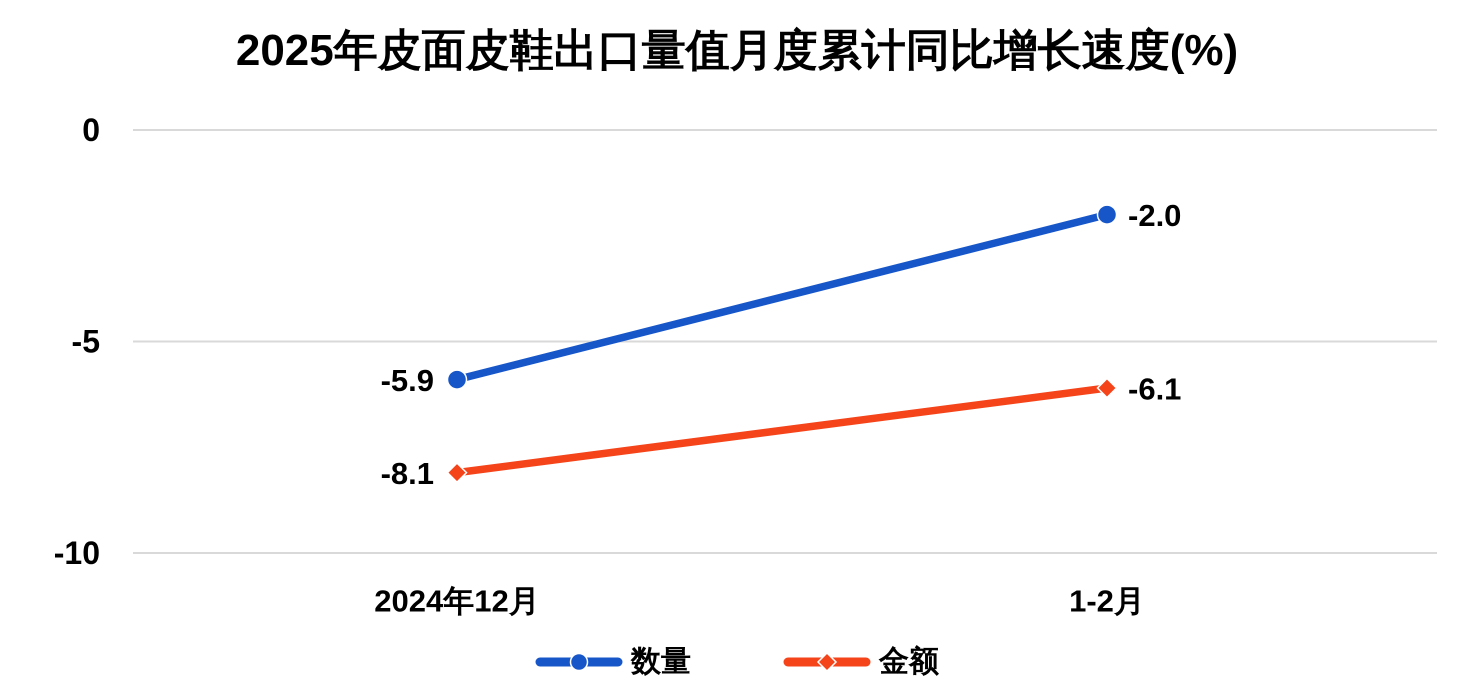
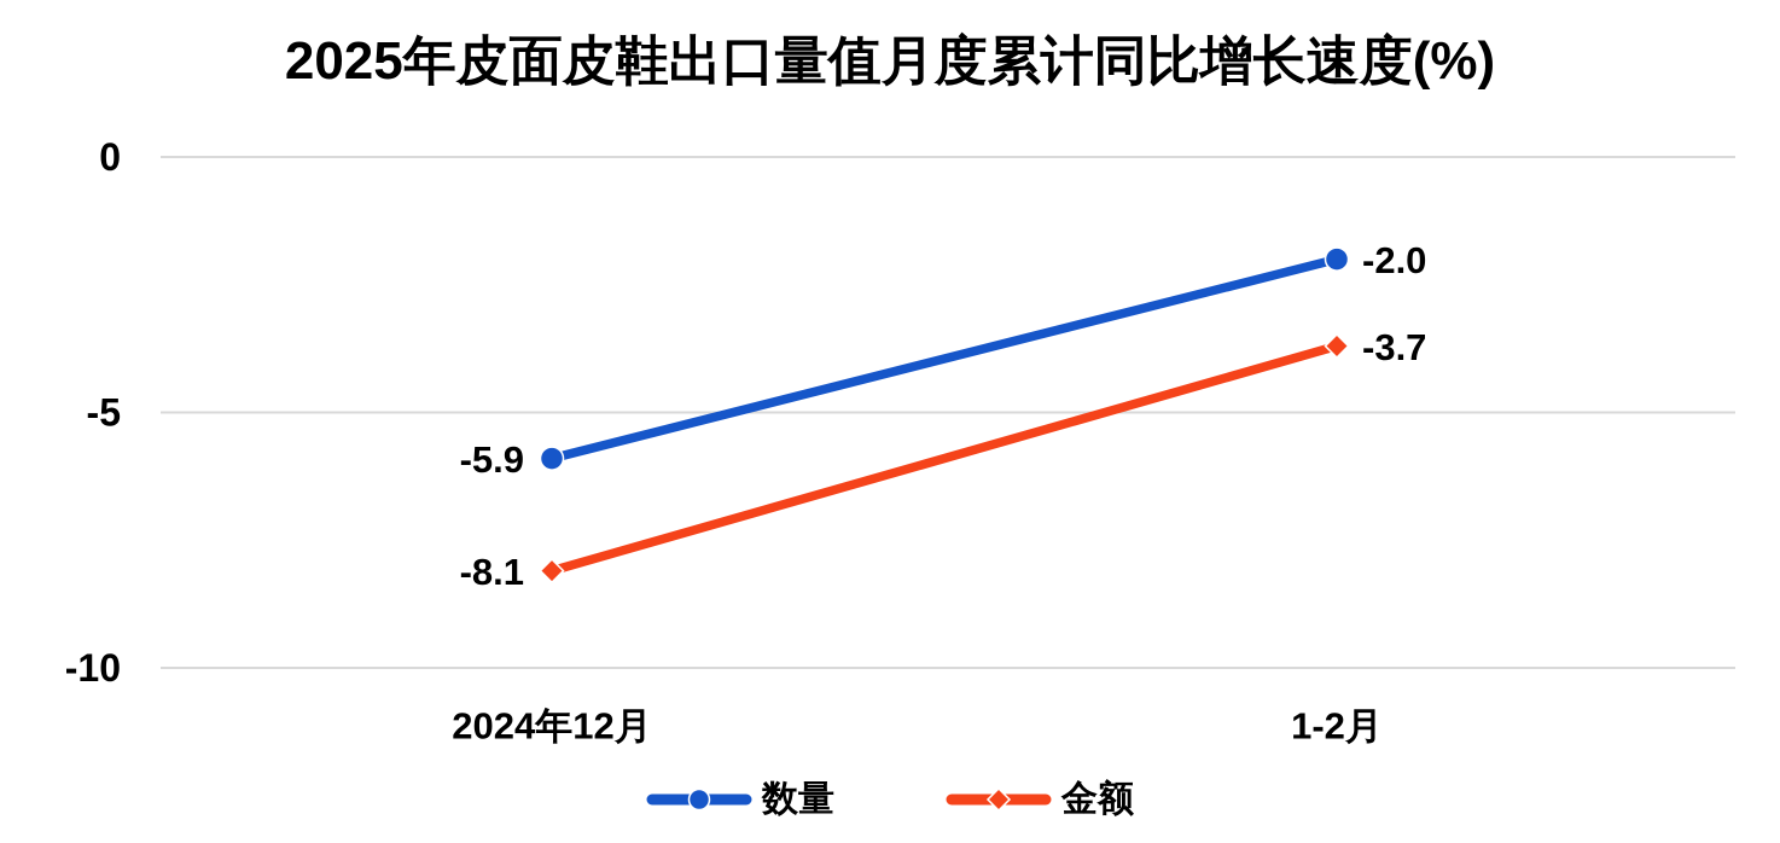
金额/1-2月: -6.1 -> -3.7
